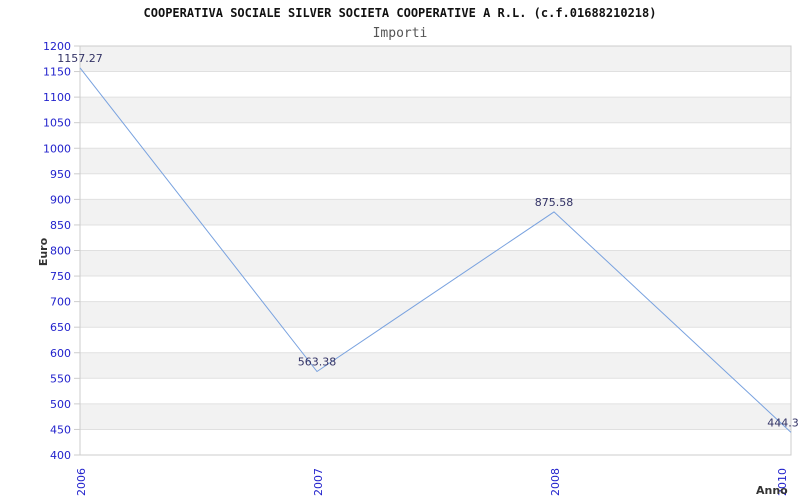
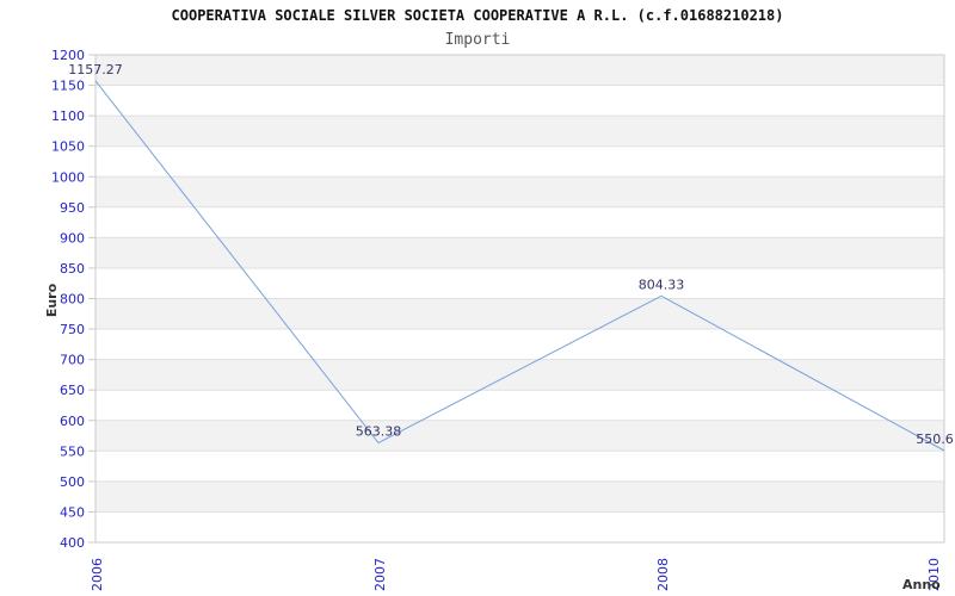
2008: 875.58 -> 804.33
2010: 444.3 -> 550.6
